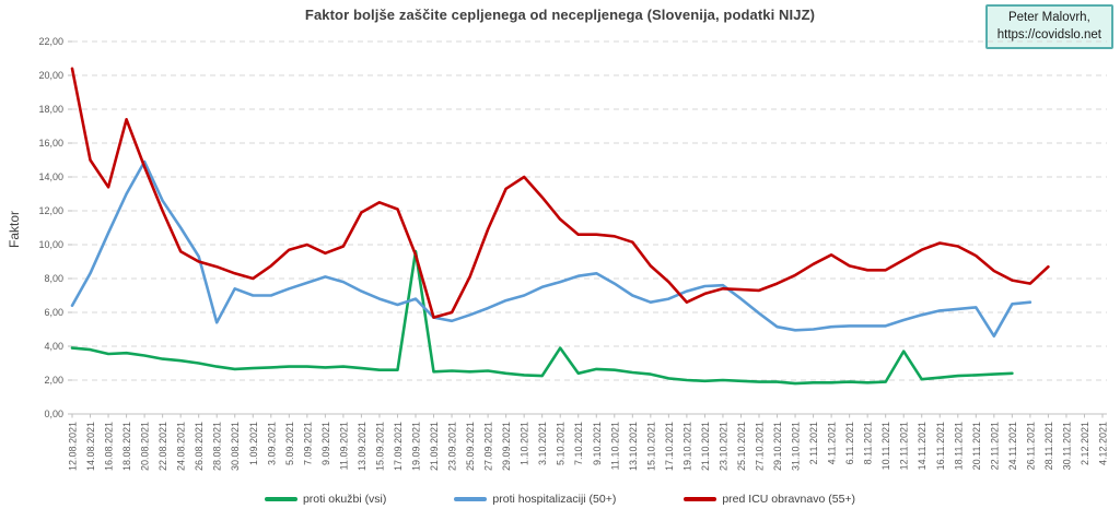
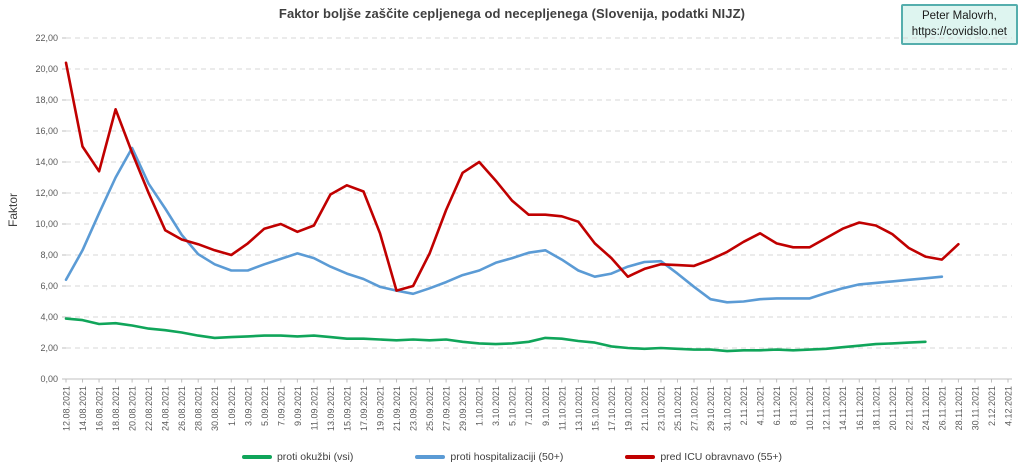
proti hospitalizaciji (50+)/28.08.2021: 5,4 -> 8,1
proti okužbi (vsi)/19.09.2021: 9,6 -> 2,5
proti hospitalizaciji (50+)/19.09.2021: 6,8 -> 6,0
proti okužbi (vsi)/5.10.2021: 3,9 -> 2,3
proti okužbi (vsi)/12.11.2021: 3,7 -> 1,9
proti hospitalizaciji (50+)/22.11.2021: 4,6 -> 6,4
